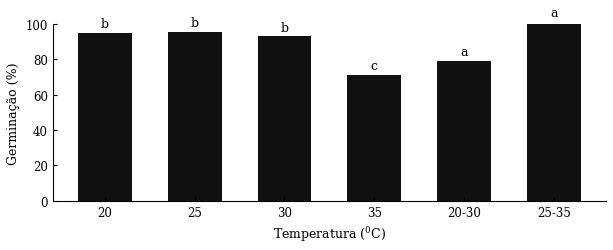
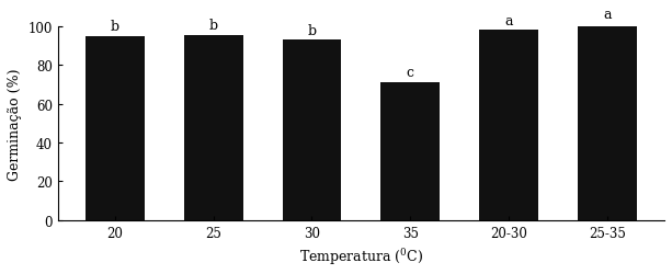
20-30: 79 -> 98
